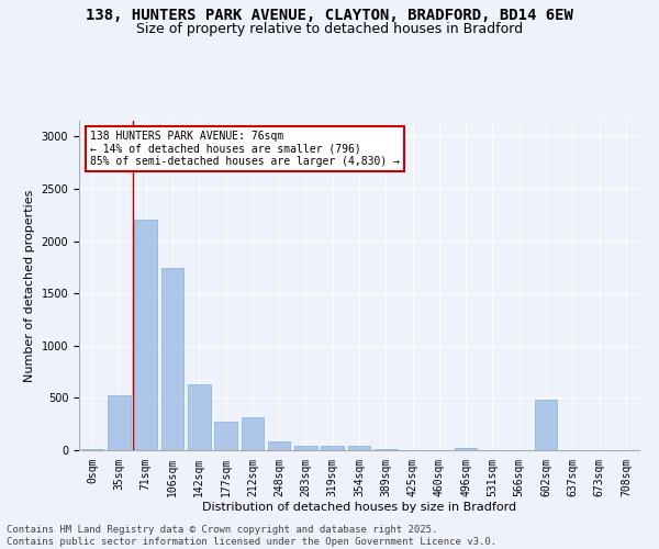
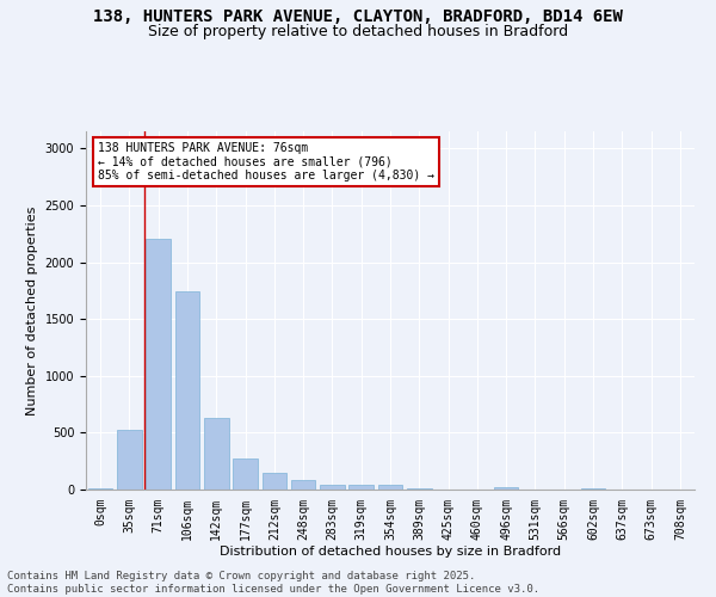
212sqm: 320 -> 150
602sqm: 480 -> 10
